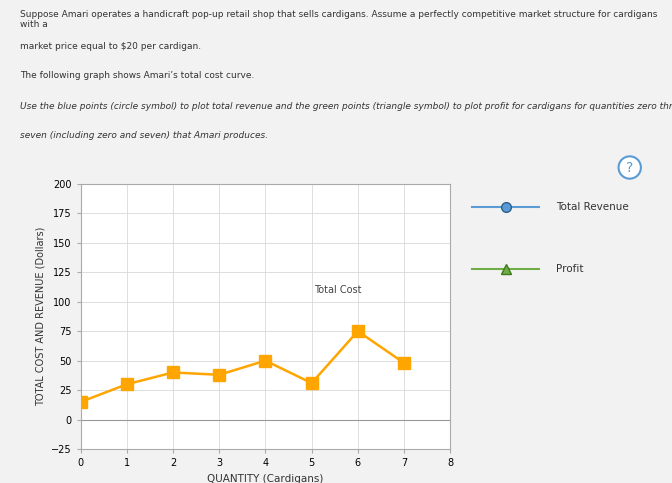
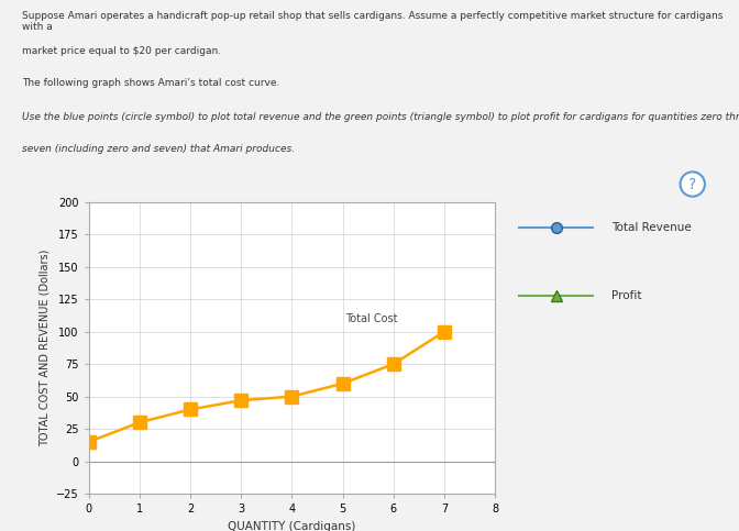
3: 38 -> 47
5: 31 -> 60
7: 48 -> 100
